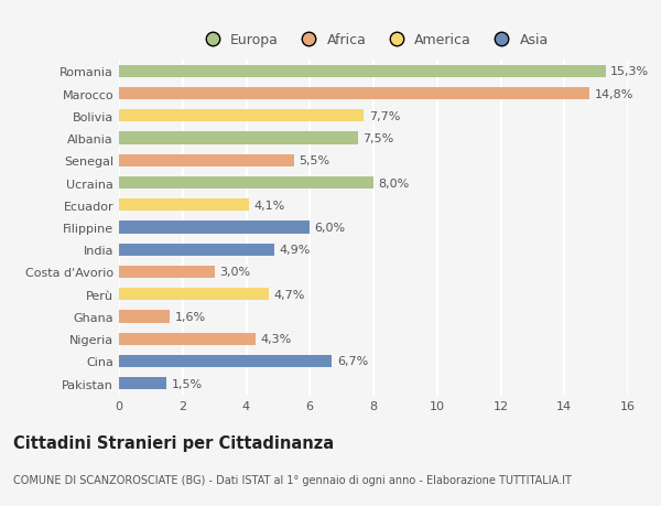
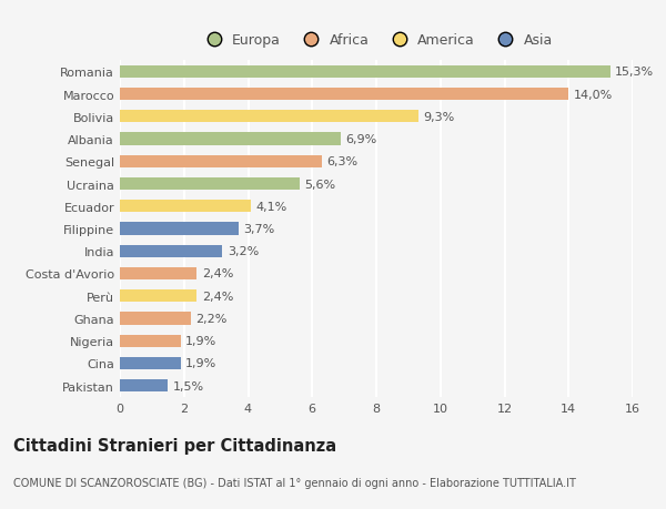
Marocco: 14,8% -> 14,0%
Bolivia: 7,7% -> 9,3%
Albania: 7,5% -> 6,9%
Senegal: 5,5% -> 6,3%
Ucraina: 8,0% -> 5,6%
Filippine: 6,0% -> 3,7%
India: 4,9% -> 3,2%
Costa d'Avorio: 3,0% -> 2,4%
Perù: 4,7% -> 2,4%
Ghana: 1,6% -> 2,2%
Nigeria: 4,3% -> 1,9%
Cina: 6,7% -> 1,9%
